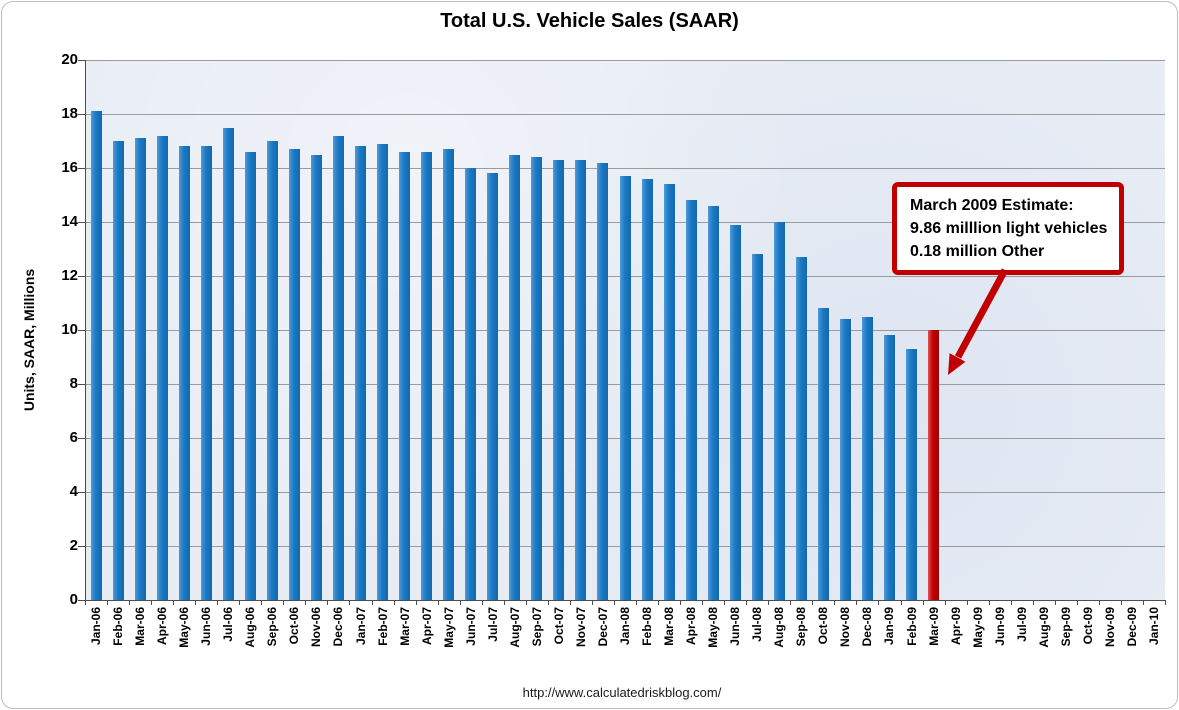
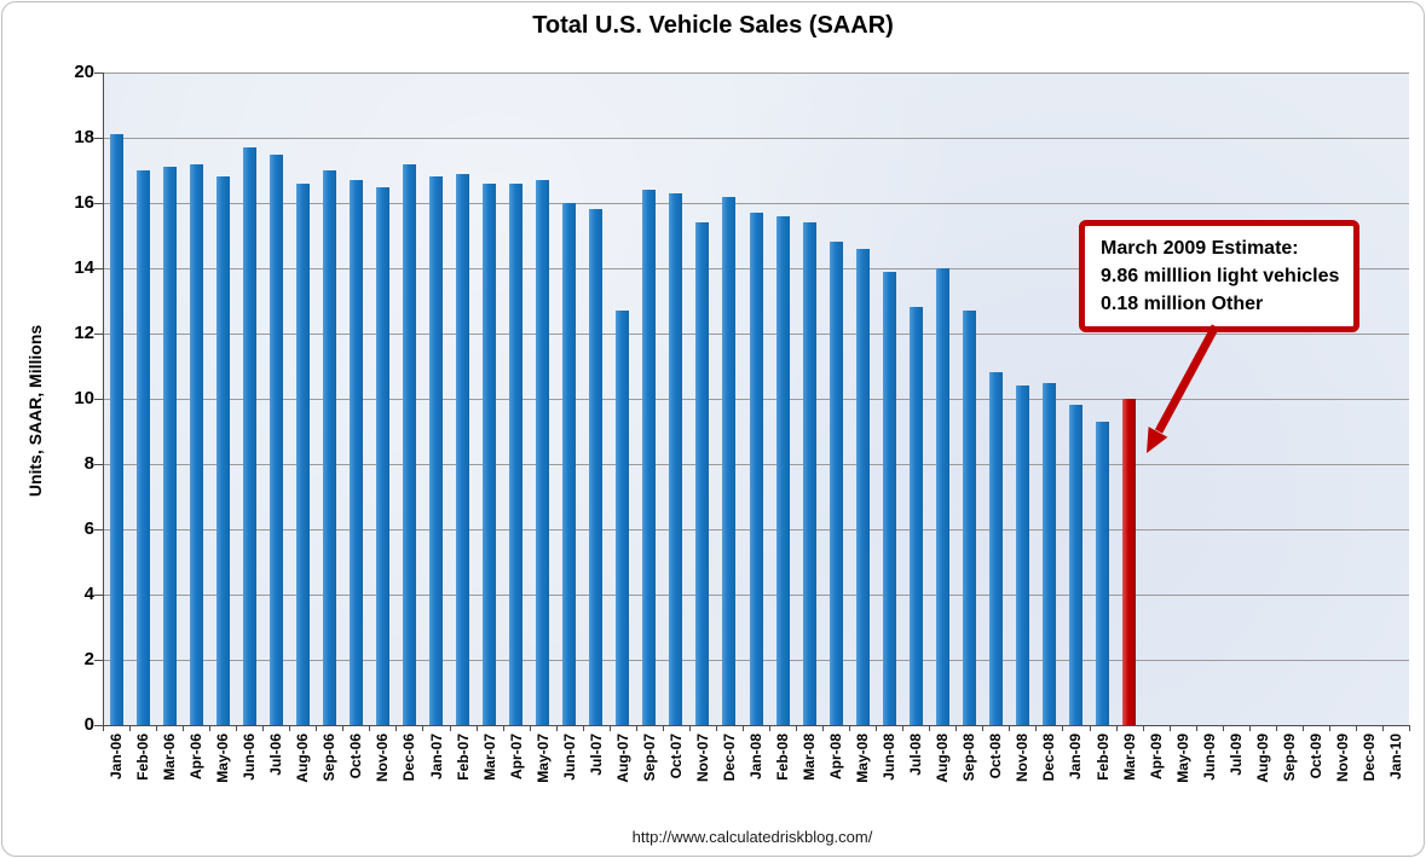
Jun-06: 16.8 -> 17.7
Aug-07: 16.5 -> 12.7
Nov-07: 16.3 -> 15.4
